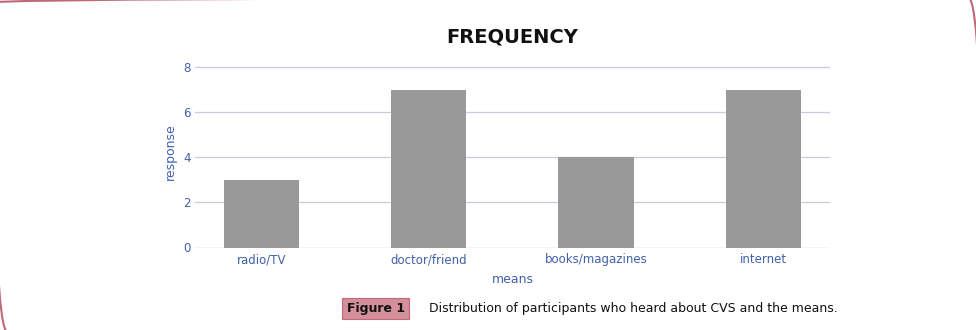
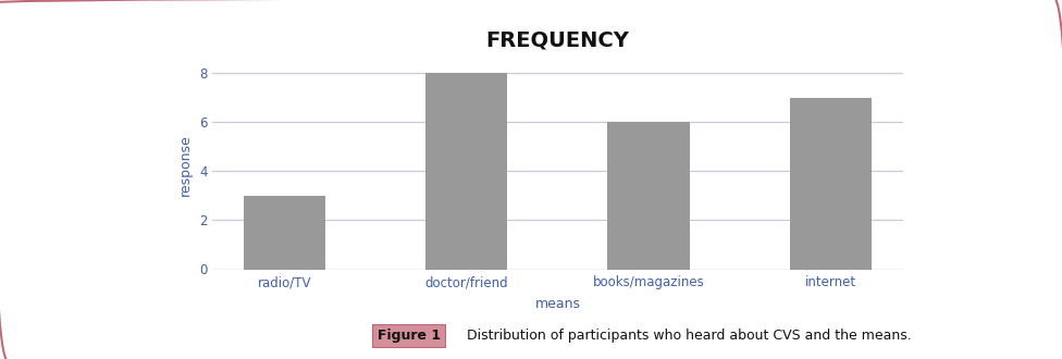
doctor/friend: 7 -> 8
books/magazines: 4 -> 6
